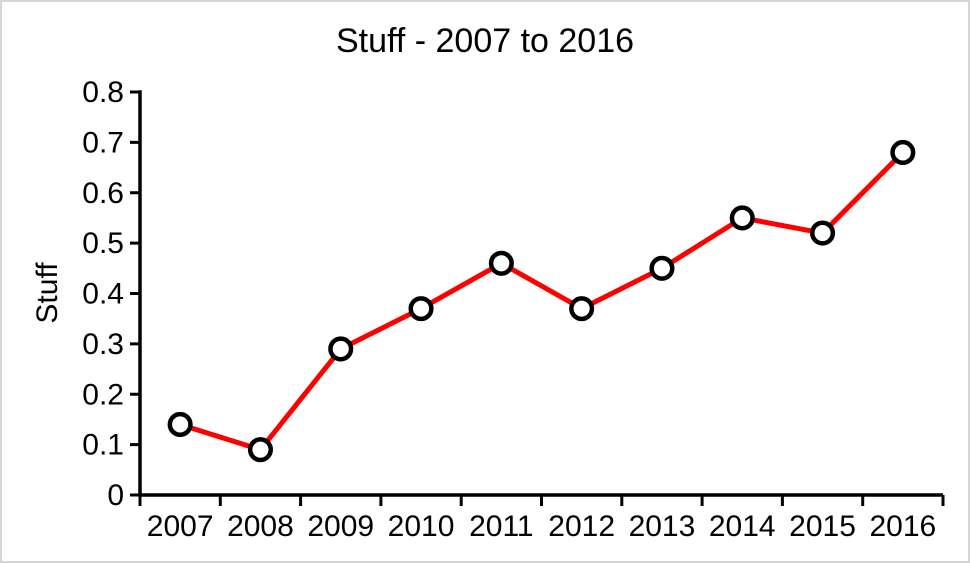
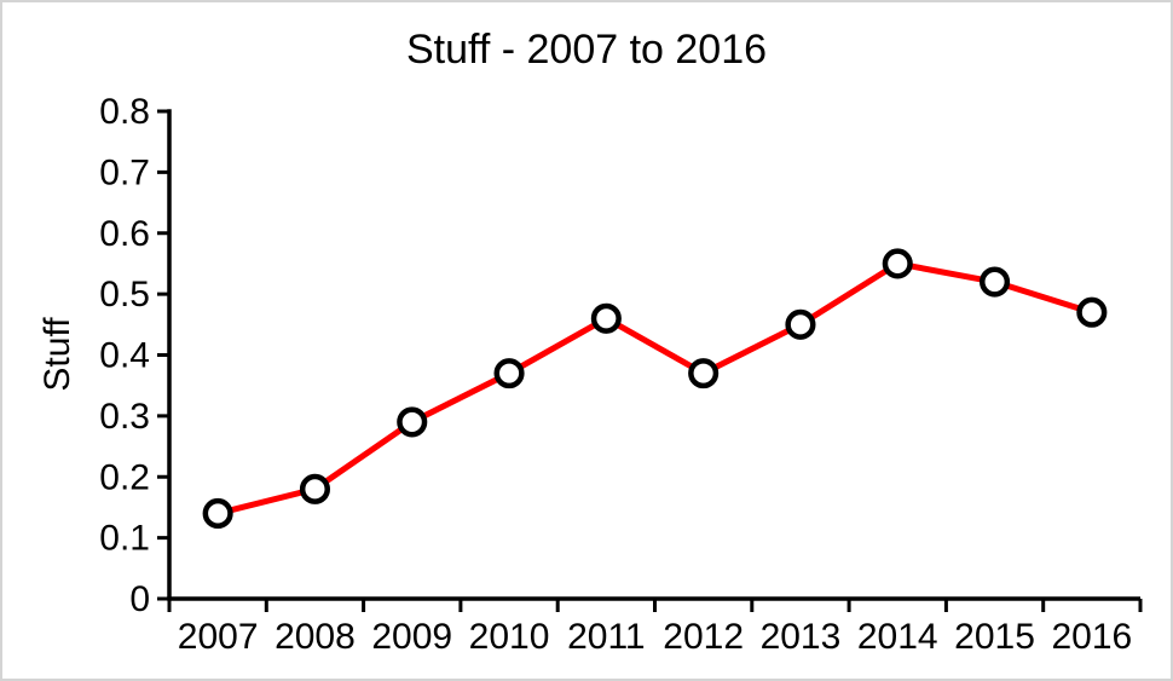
2008: 0.09 -> 0.18
2016: 0.68 -> 0.47
